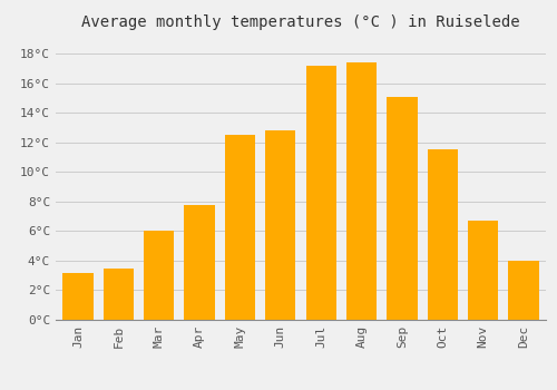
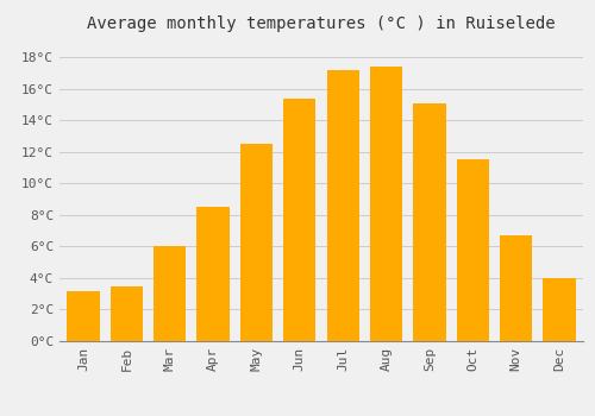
Apr: 7.8°C -> 8.5°C
Jun: 12.8°C -> 15.4°C
